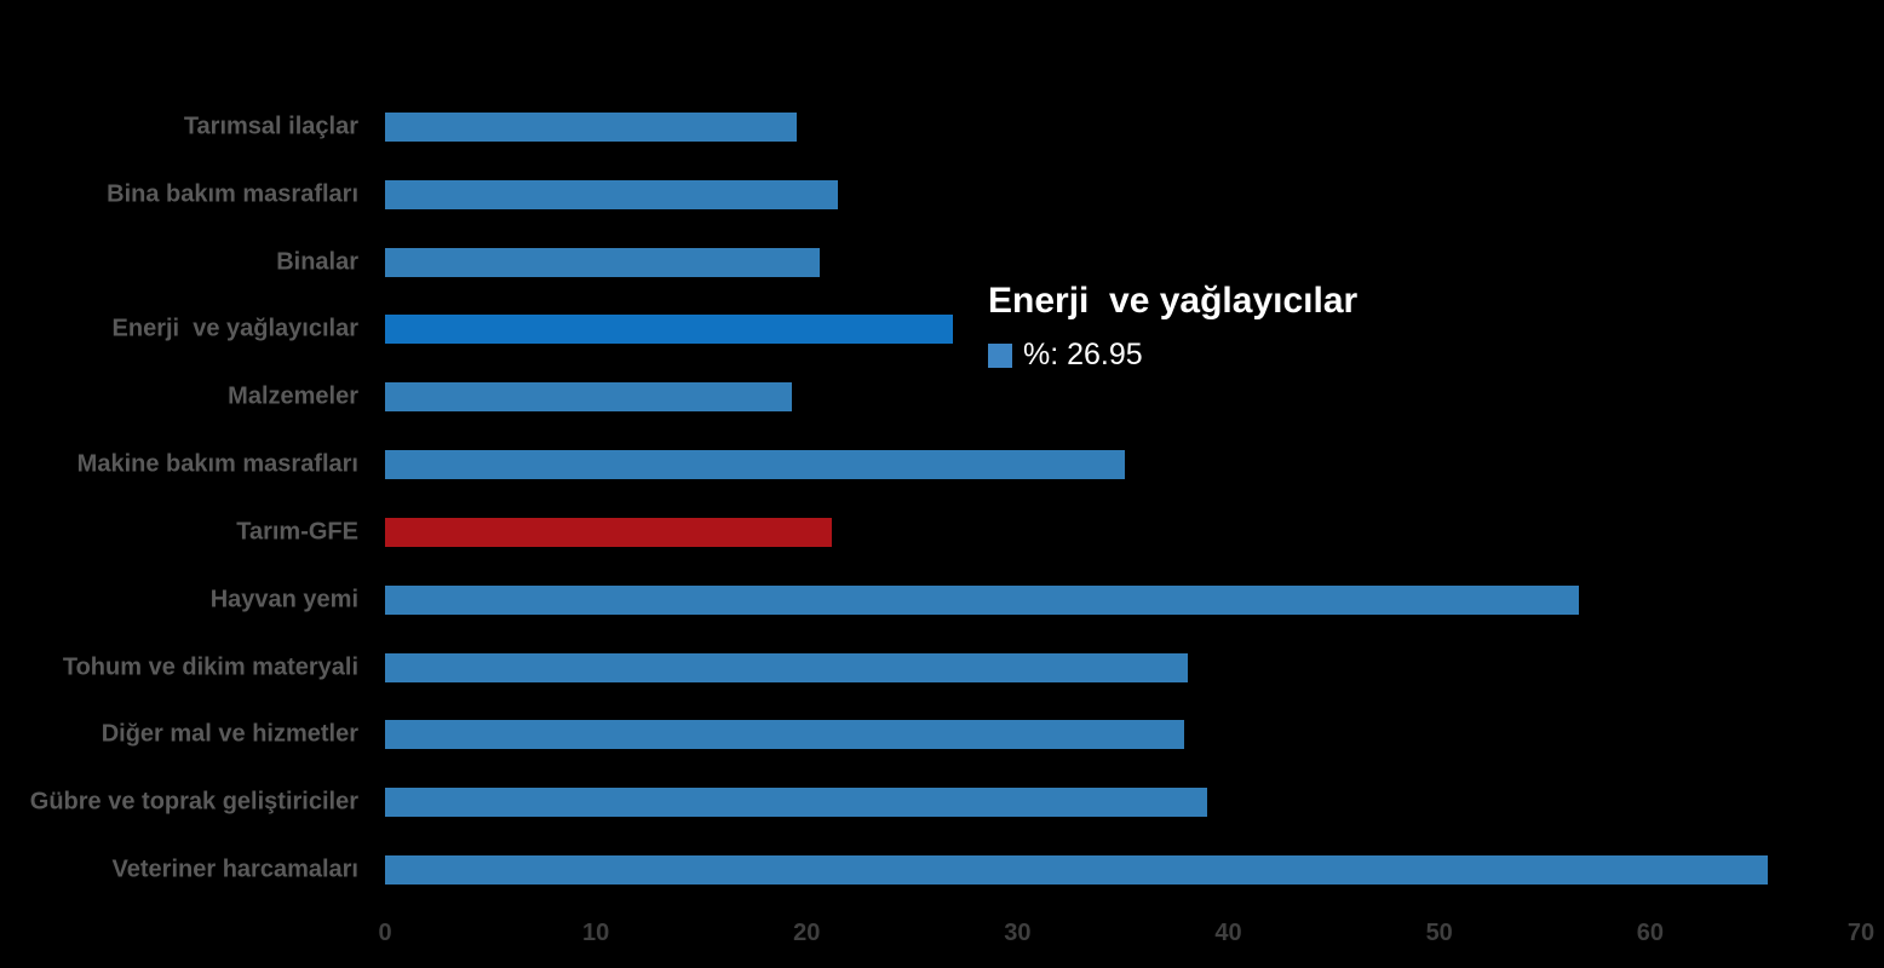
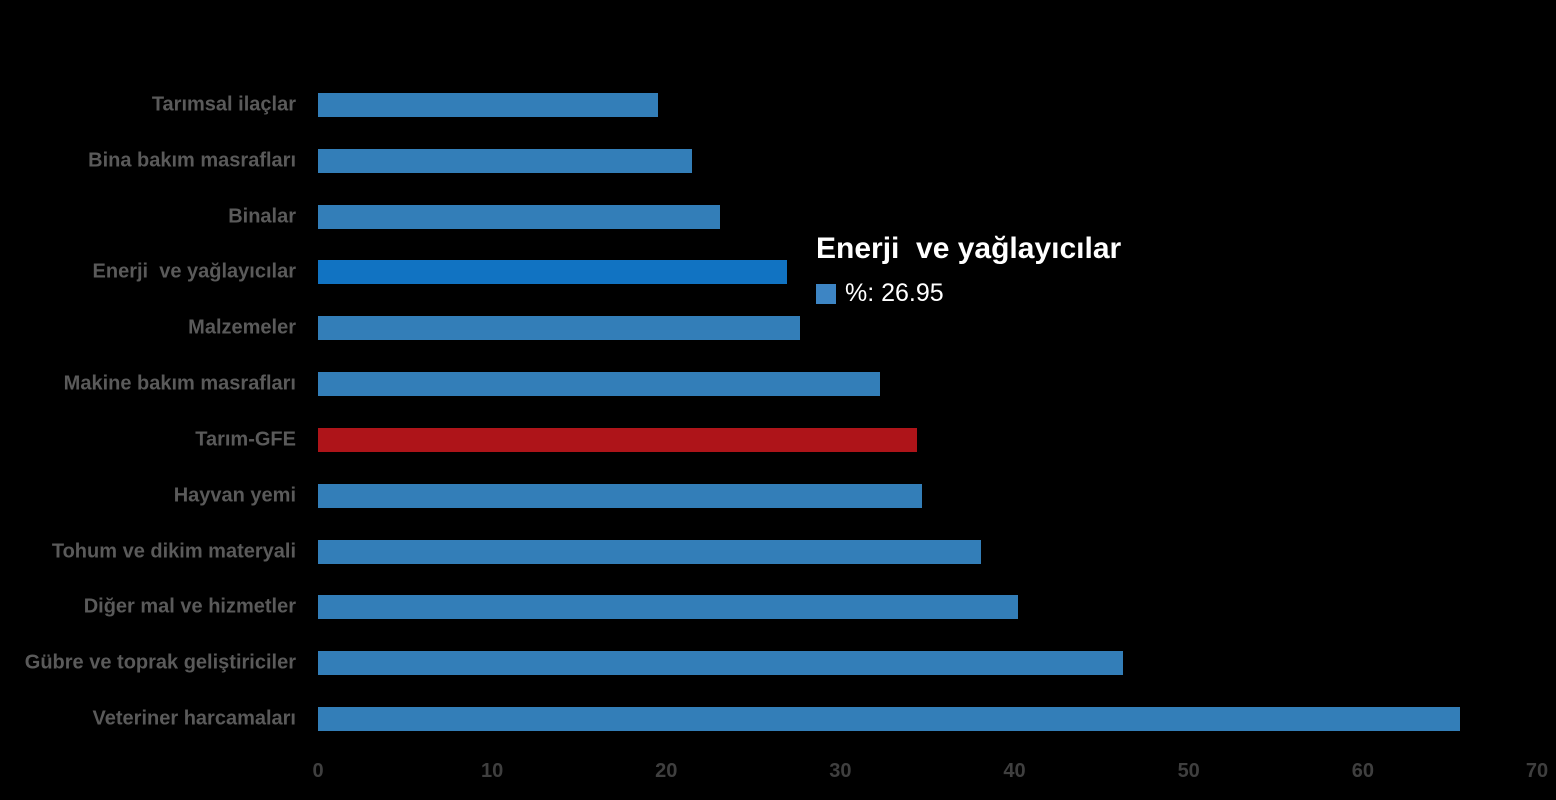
Binalar: 20.6 -> 23.1
Malzemeler: 19.3 -> 27.7
Makine bakım masrafları: 35.1 -> 32.3
Tarım-GFE: 21.2 -> 34.4
Hayvan yemi: 56.6 -> 34.7
Diğer mal ve hizmetler: 37.9 -> 40.2
Gübre ve toprak geliştiriciler: 39.0 -> 46.2
